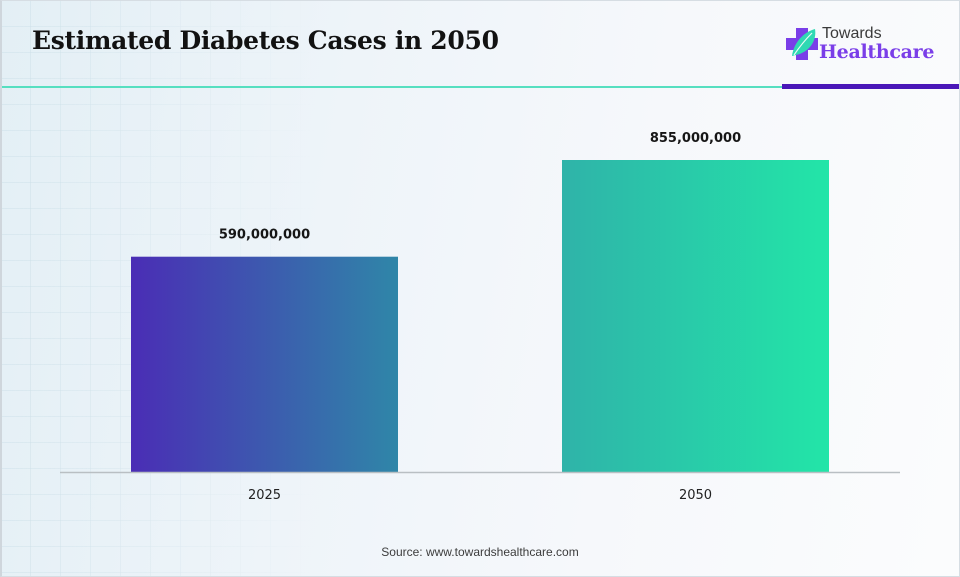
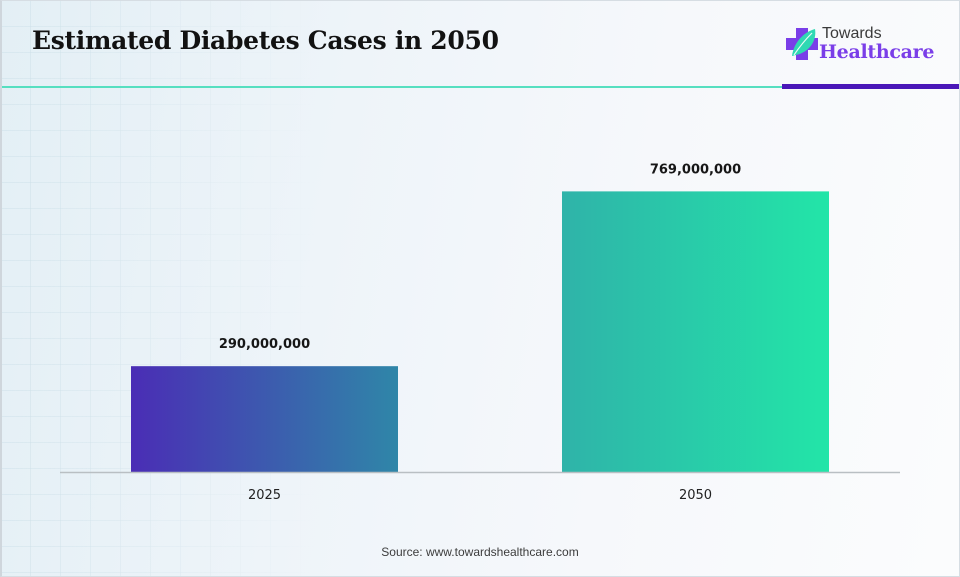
2025: 590,000,000 -> 290,000,000
2050: 855,000,000 -> 769,000,000
